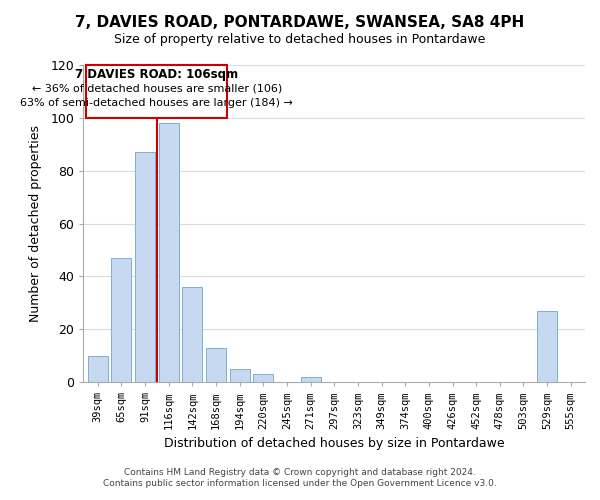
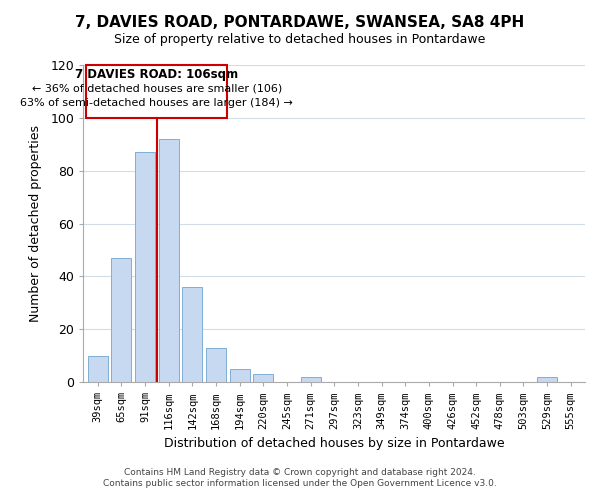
116sqm: 98 -> 92
529sqm: 27 -> 2
